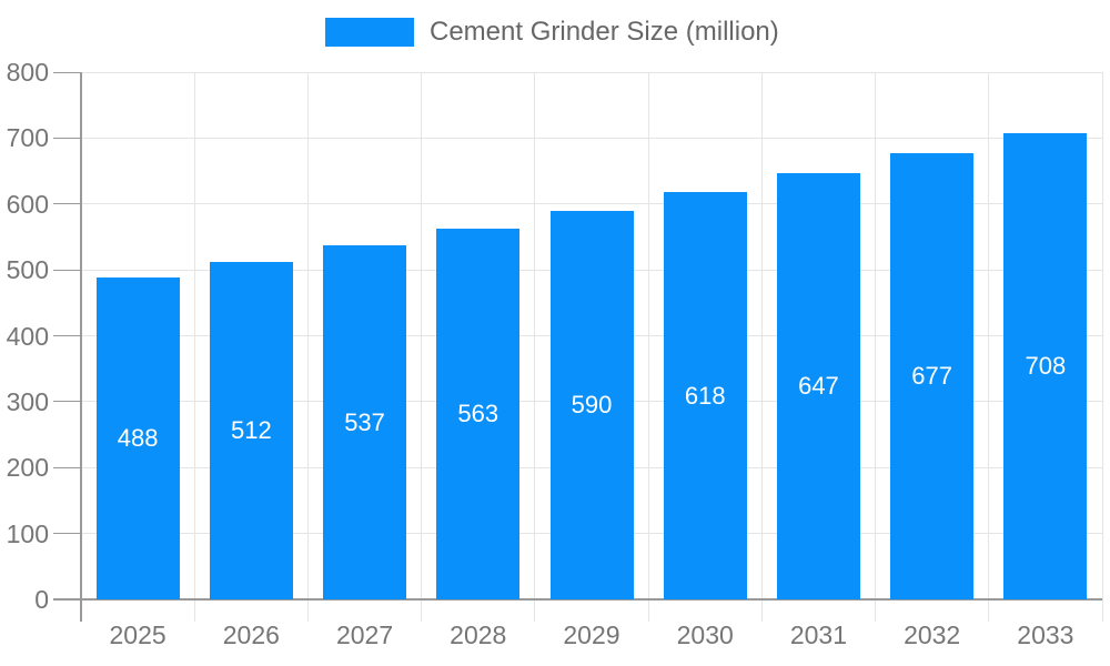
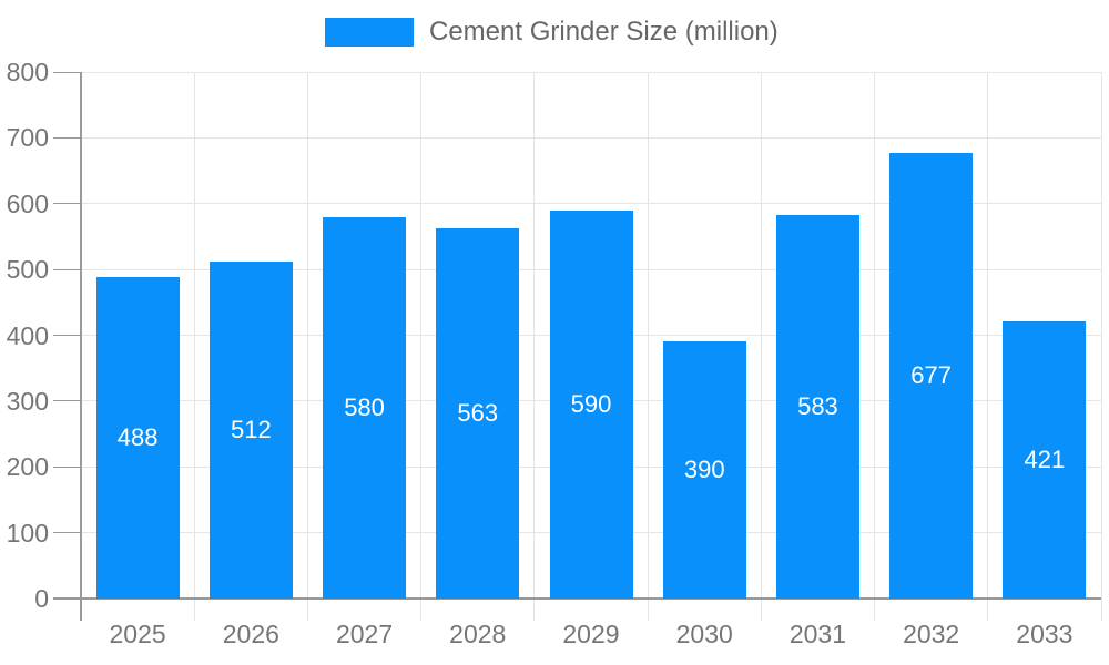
2027: 537 -> 580
2030: 618 -> 390
2031: 647 -> 583
2033: 708 -> 421
